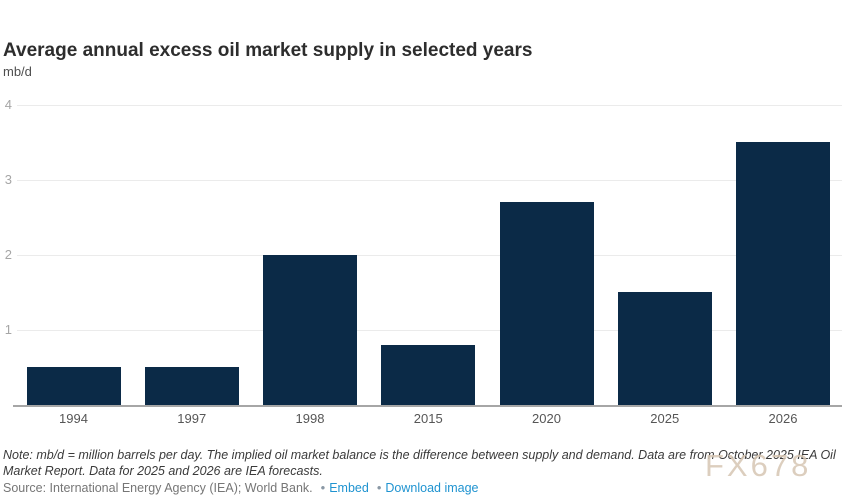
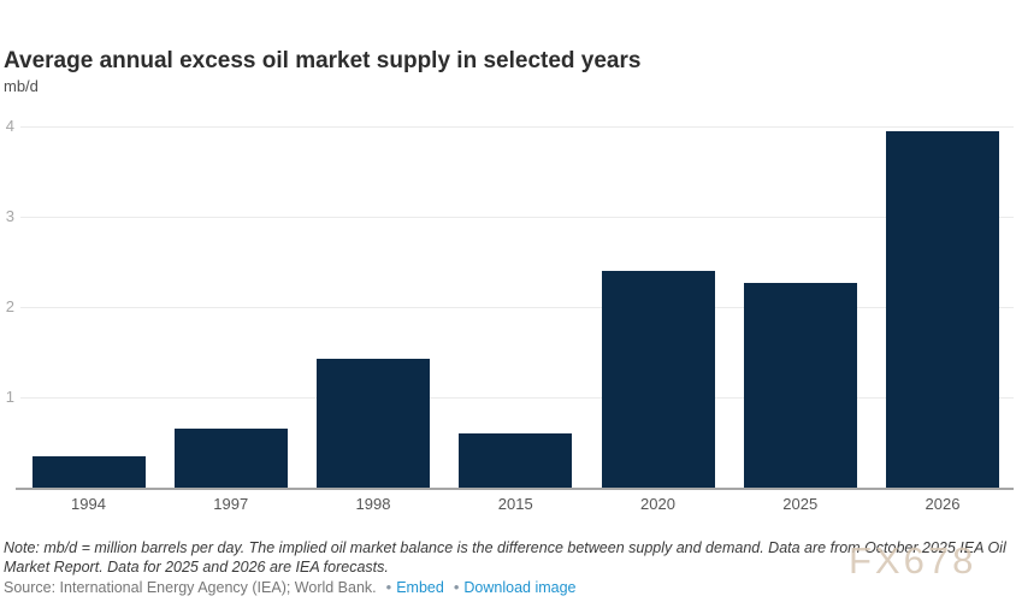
1994: 0.5 -> 0.3
1997: 0.5 -> 0.7
1998: 2.0 -> 1.4
2015: 0.8 -> 0.6
2020: 2.7 -> 2.4
2025: 1.5 -> 2.3
2026: 3.5 -> 4.0
